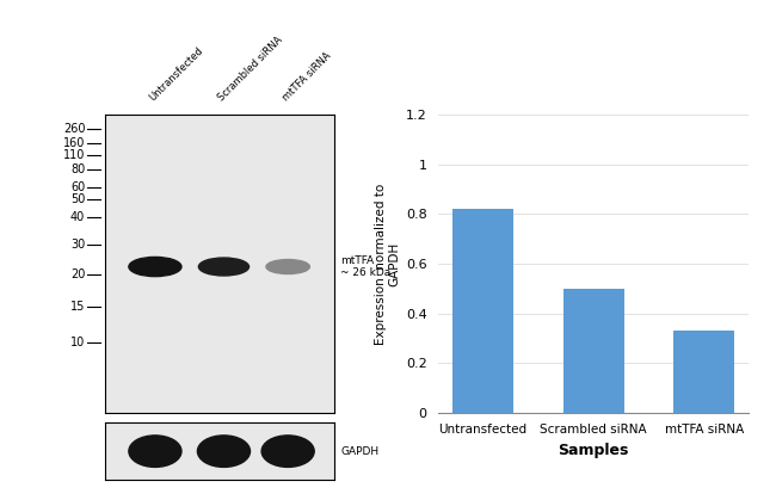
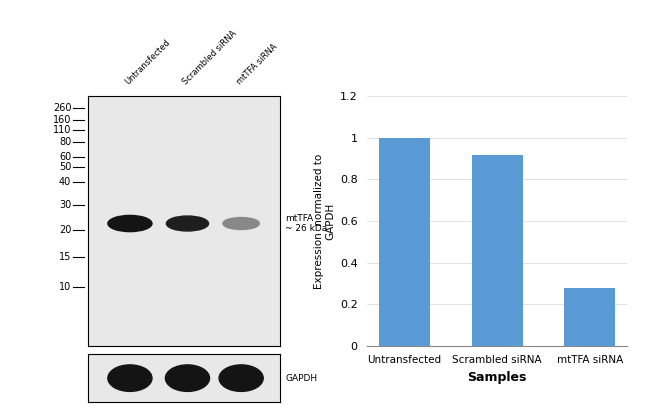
Untransfected: 0.82 -> 1.00
Scrambled siRNA: 0.50 -> 0.92
mtTFA siRNA: 0.33 -> 0.28
